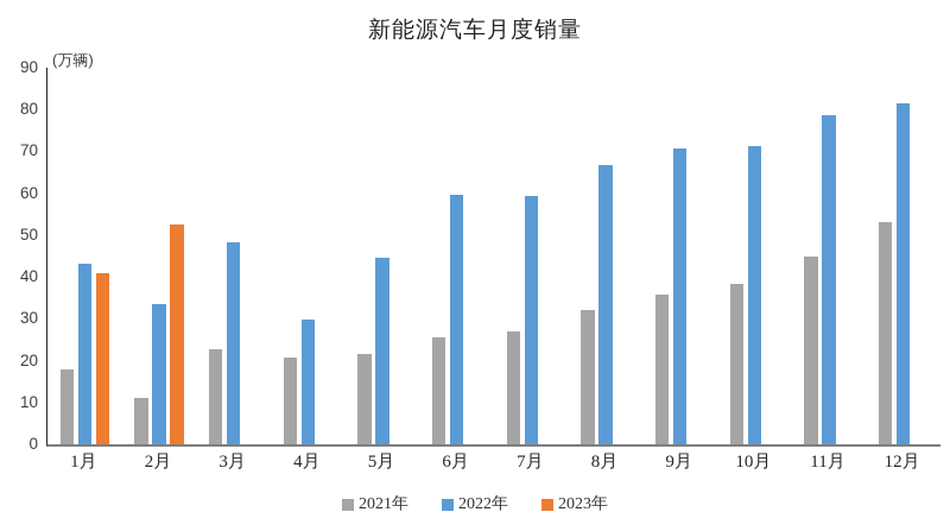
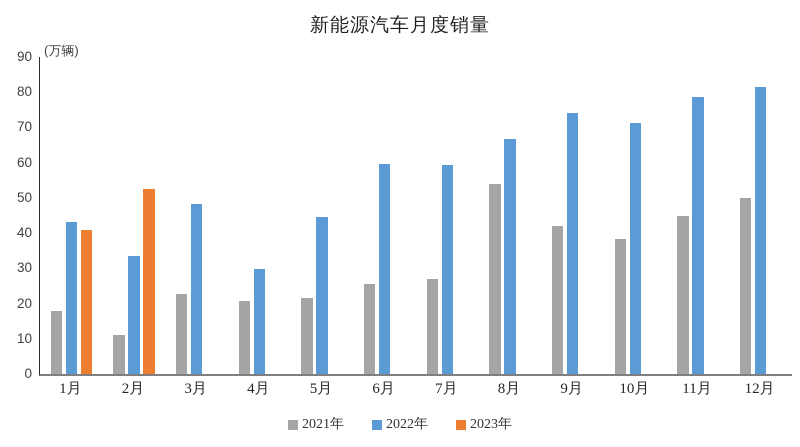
2021年/8月: 32 -> 54
2021年/9月: 36 -> 42
2022年/9月: 71 -> 74
2021年/12月: 53 -> 50
